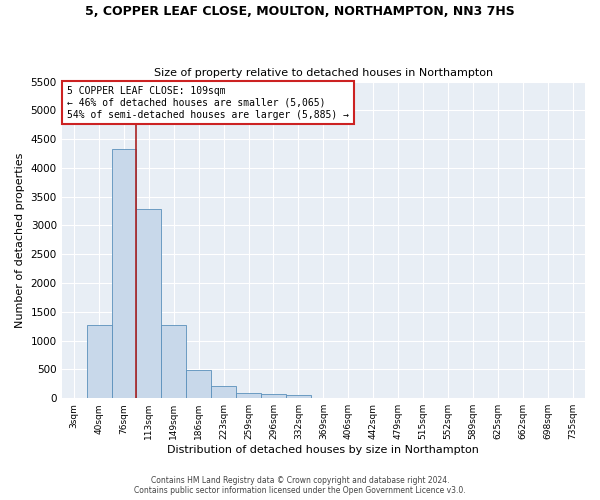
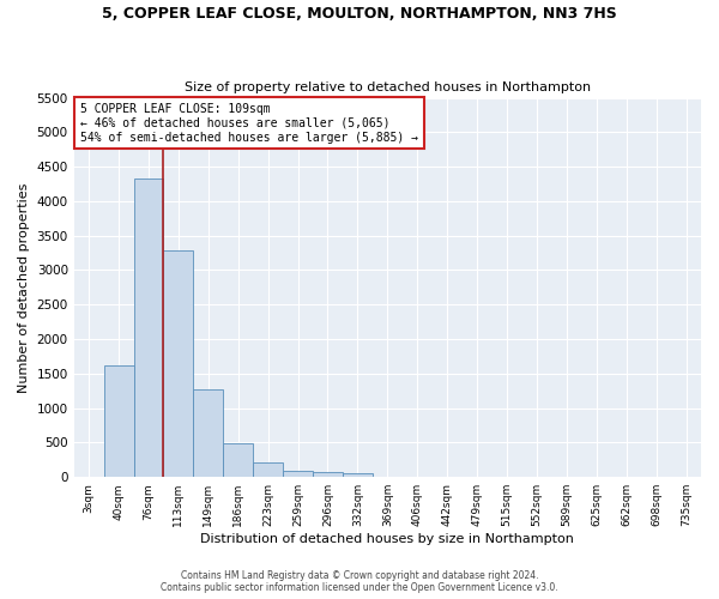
40sqm: 1260 -> 1620
